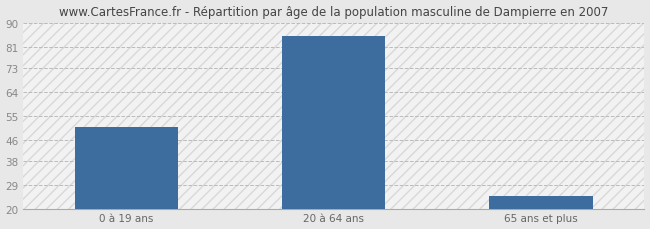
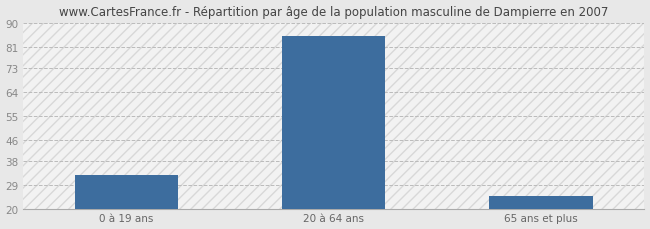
0 à 19 ans: 51 -> 33
